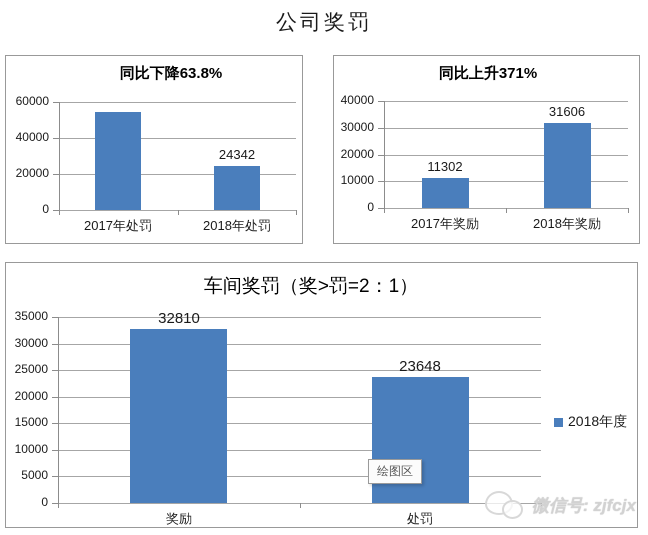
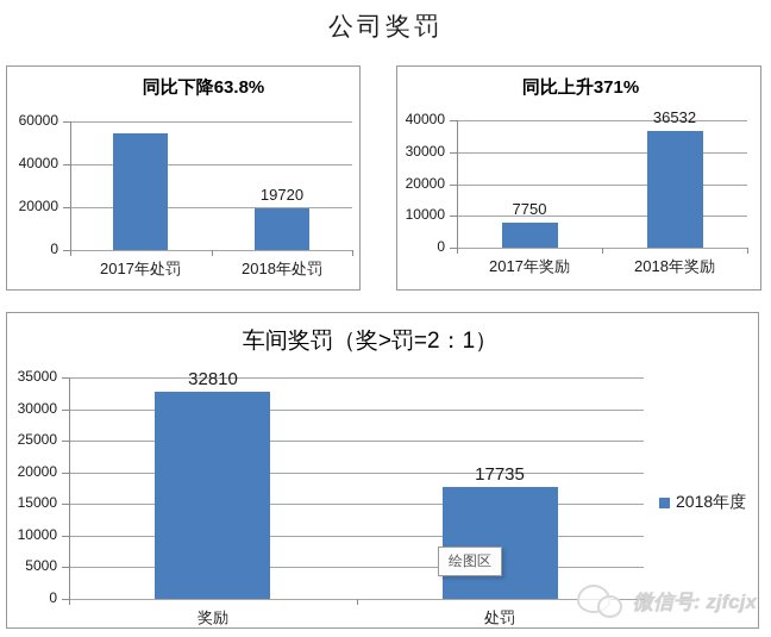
同比下降63.8%/2018年处罚: 24342 -> 19720
同比上升371%/2017年奖励: 11302 -> 7750
同比上升371%/2018年奖励: 31606 -> 36532
车间奖罚（奖>罚=2：1）/处罚: 23648 -> 17735
